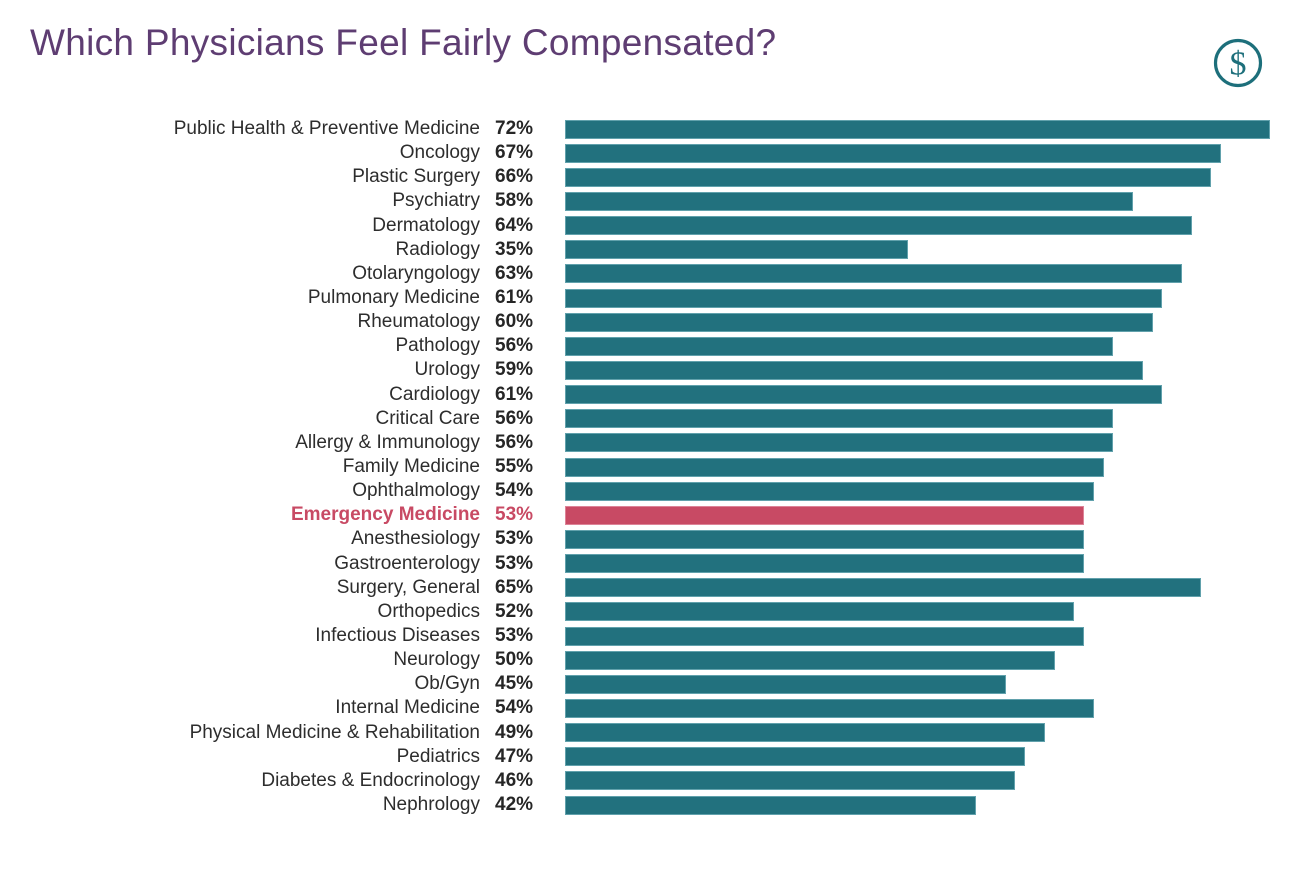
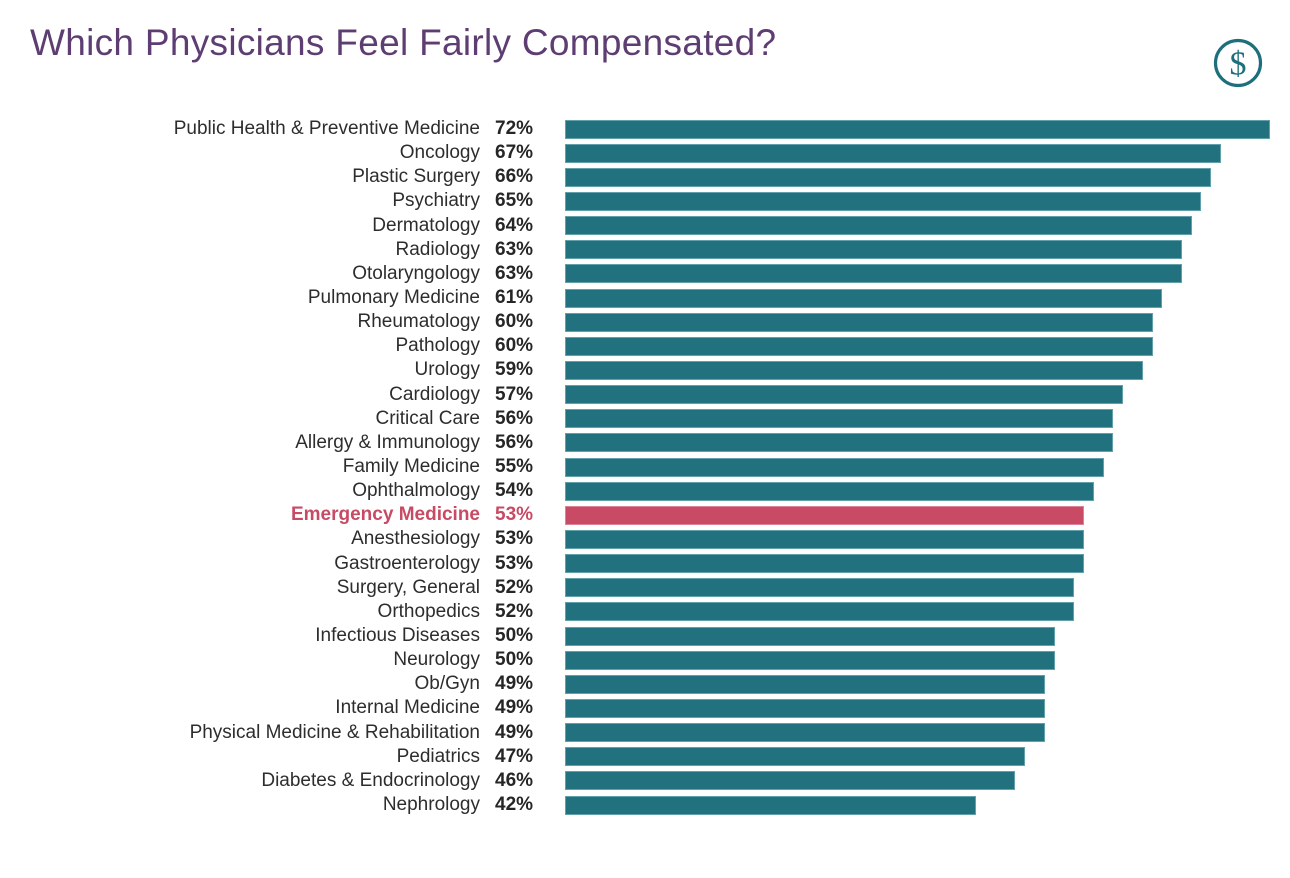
Psychiatry: 58% -> 65%
Radiology: 35% -> 63%
Pathology: 56% -> 60%
Cardiology: 61% -> 57%
Surgery, General: 65% -> 52%
Infectious Diseases: 53% -> 50%
Ob/Gyn: 45% -> 49%
Internal Medicine: 54% -> 49%
